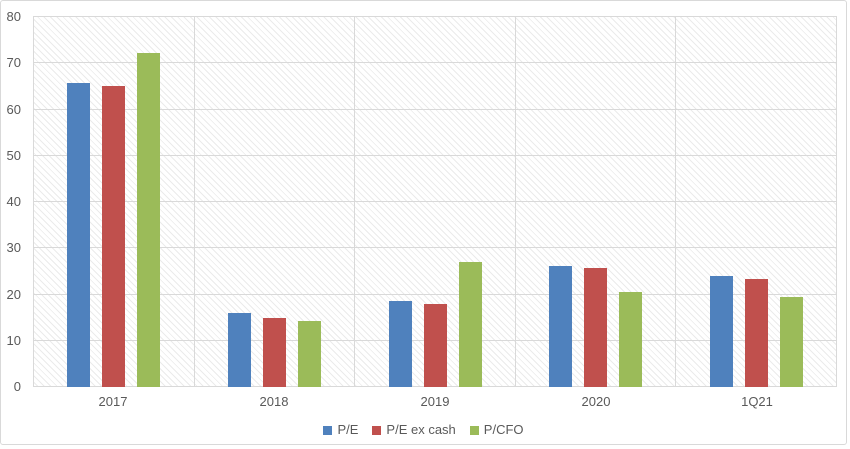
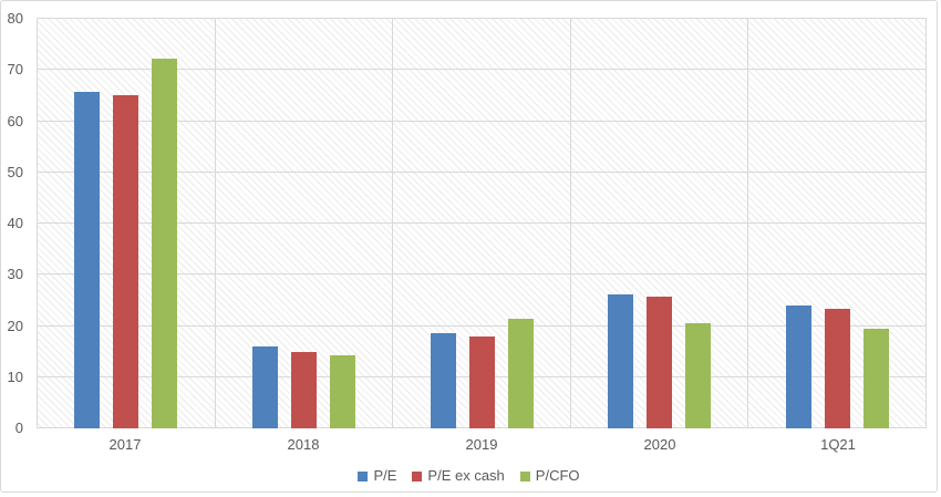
P/CFO/2019: 27 -> 21
